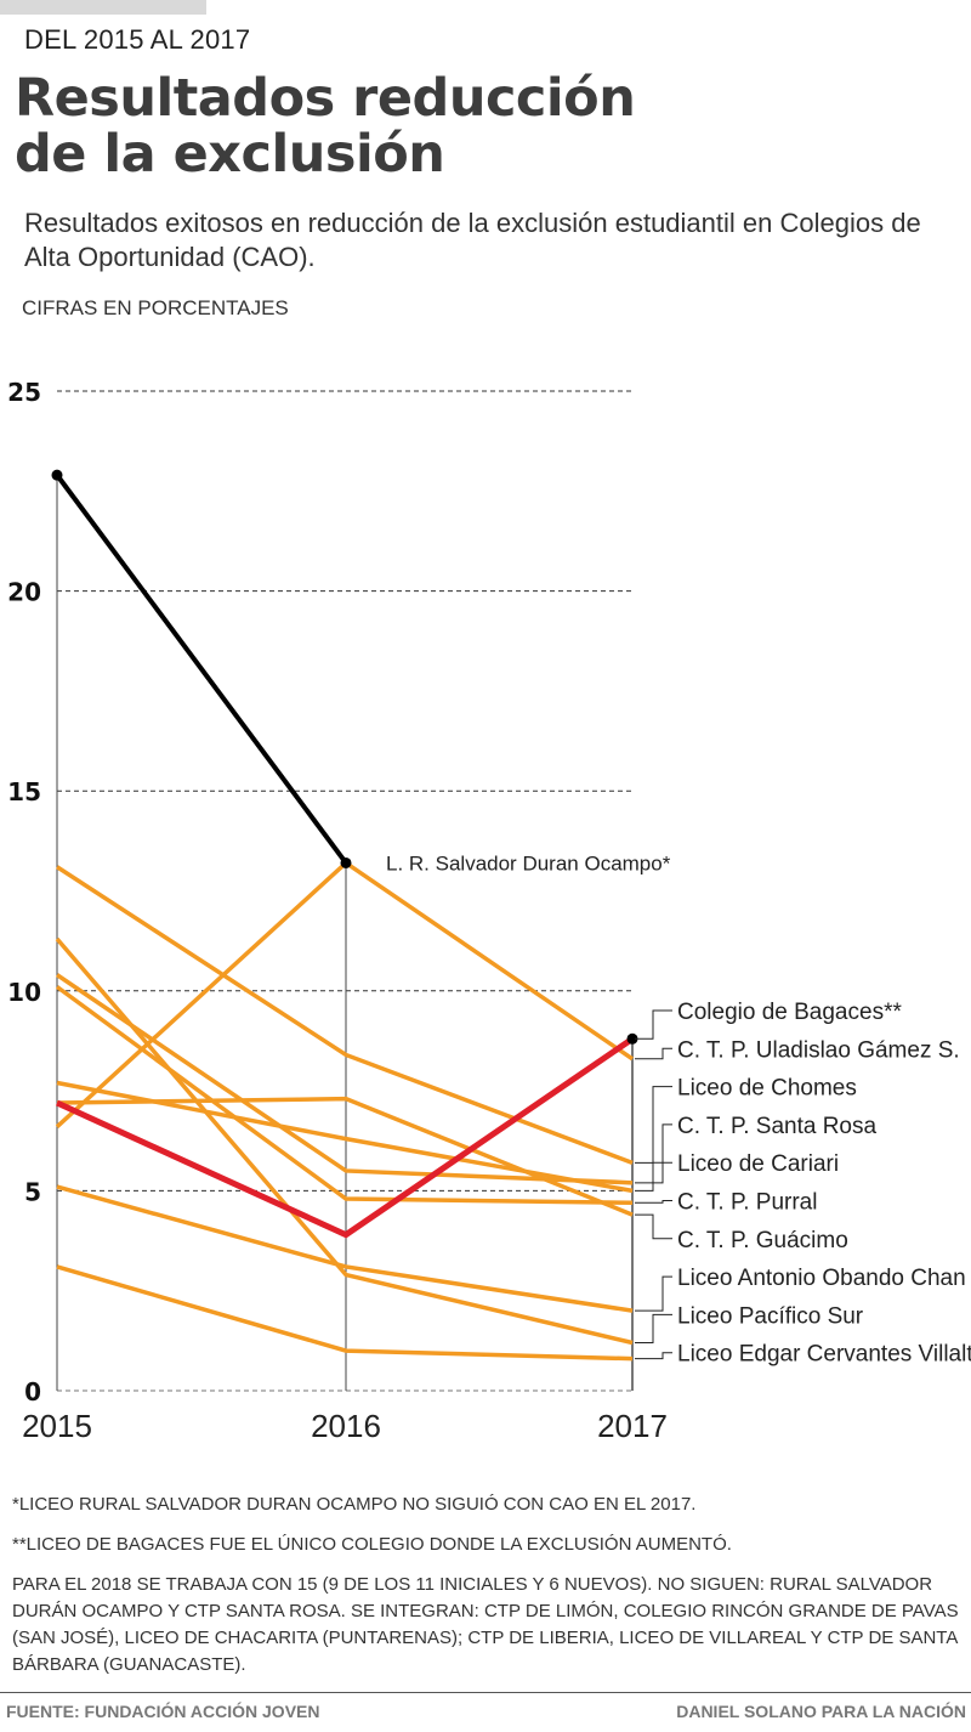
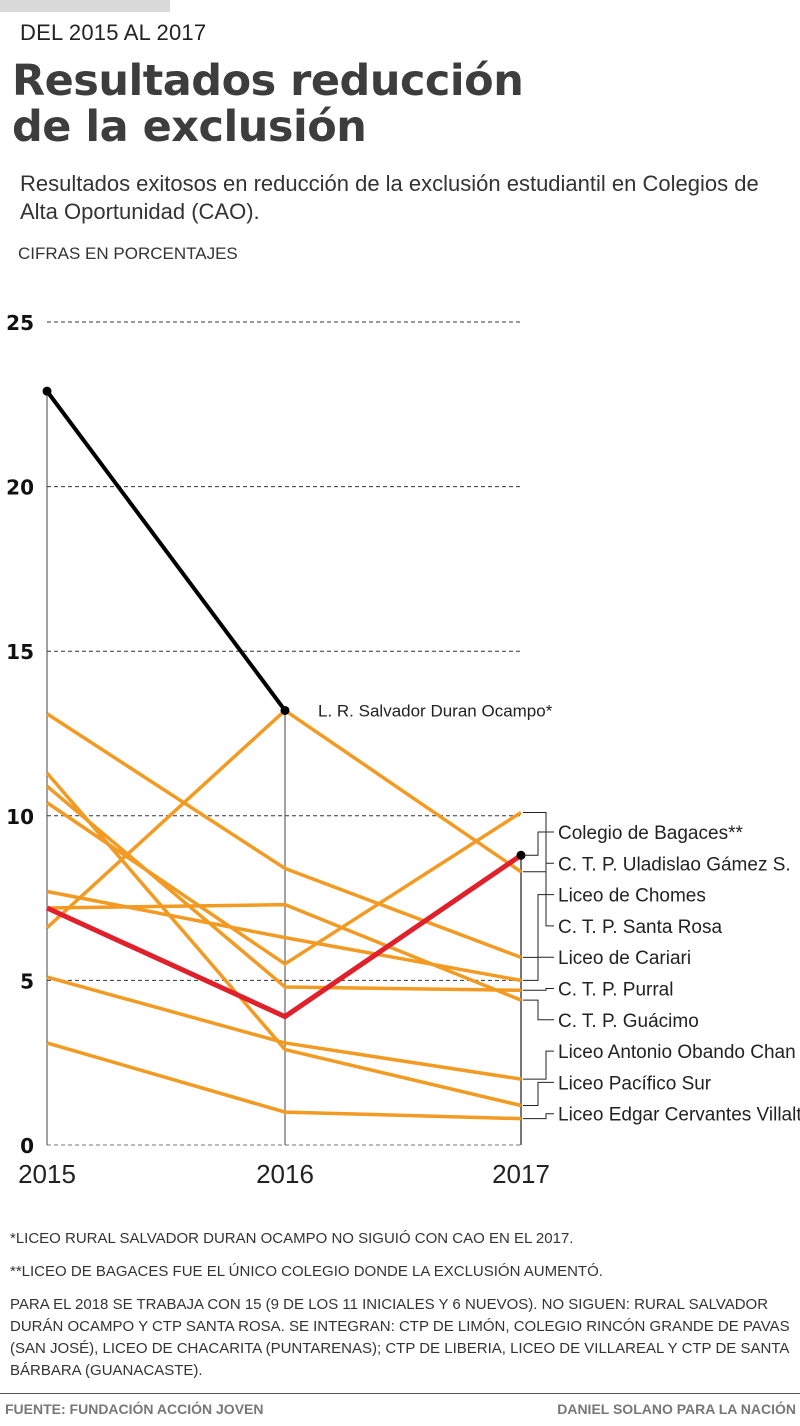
C. T. P. Purral/2015: 10.1 -> 10.9
C. T. P. Santa Rosa/2017: 5.2 -> 10.1
